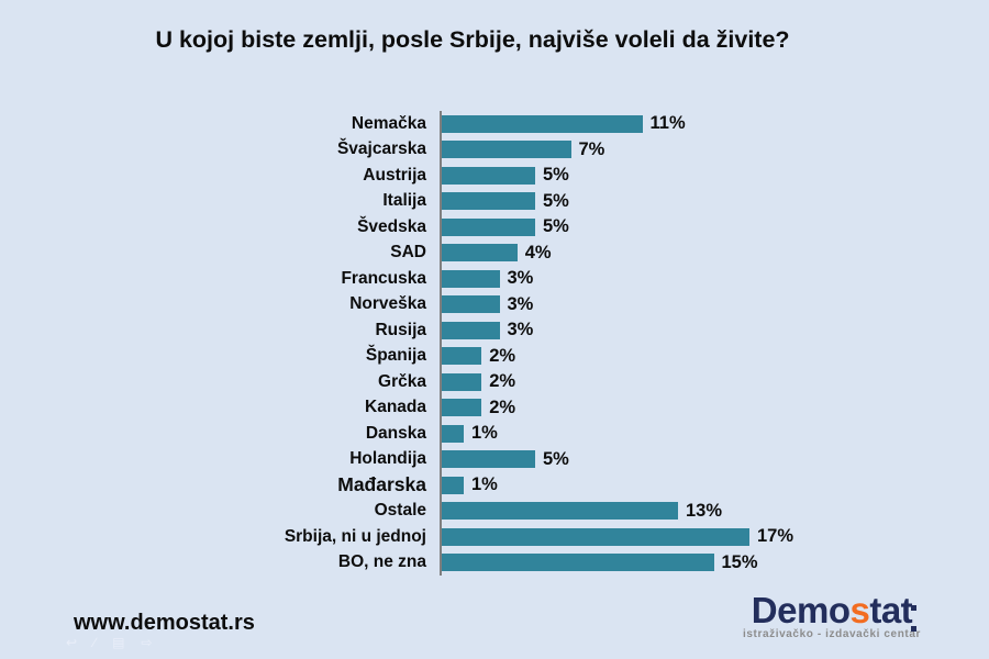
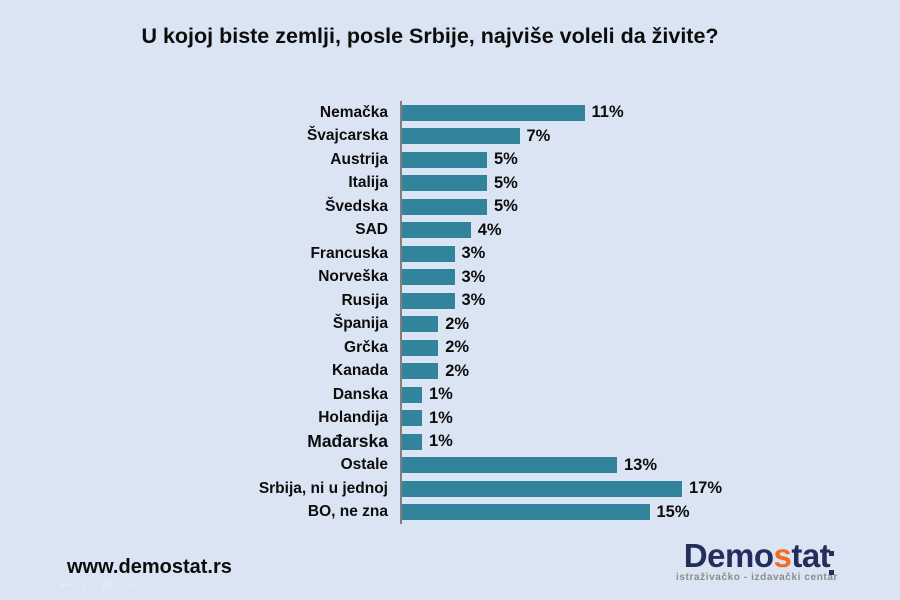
Holandija: 5% -> 1%
